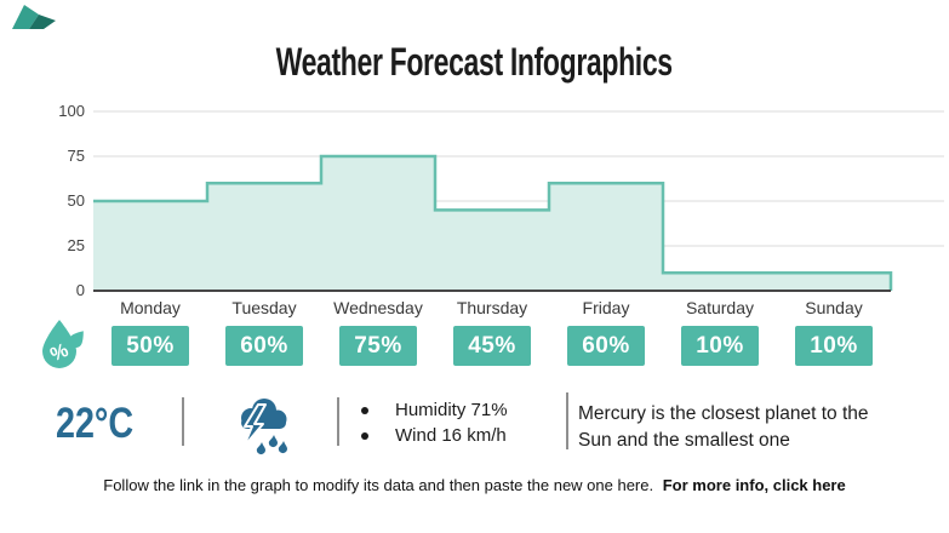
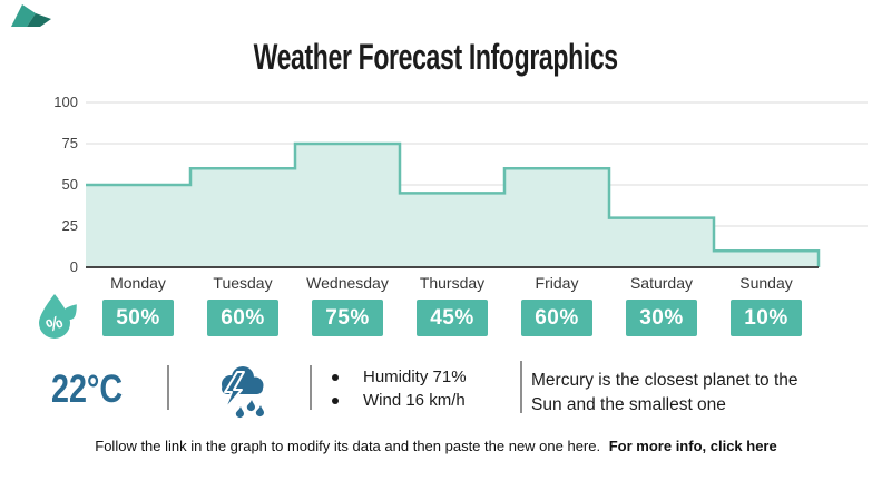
Saturday: 10% -> 30%
